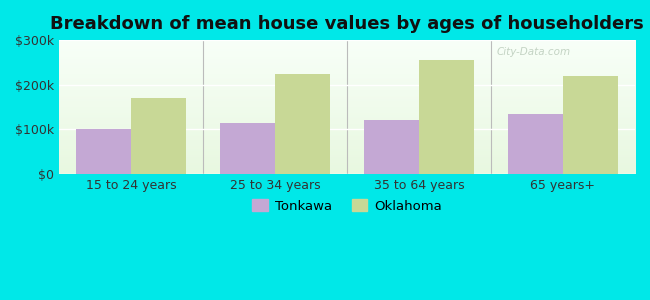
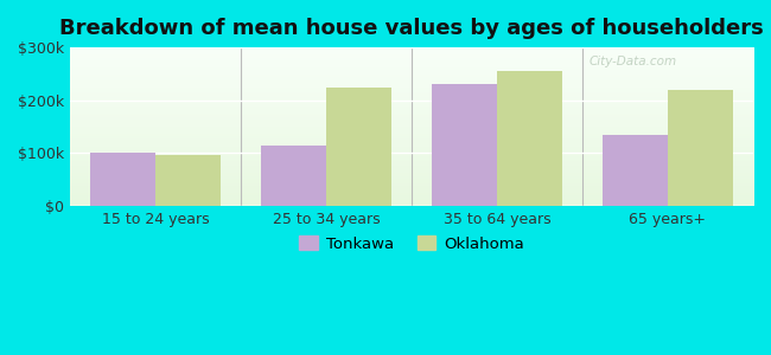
Oklahoma/15 to 24 years: $170k -> $95k
Tonkawa/35 to 64 years: $120k -> $230k
